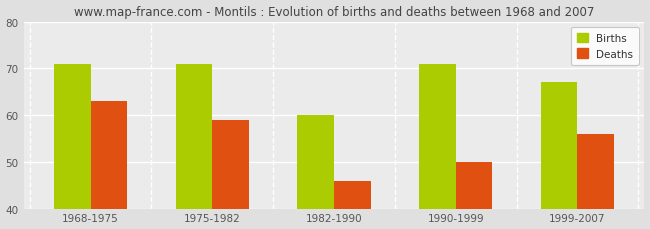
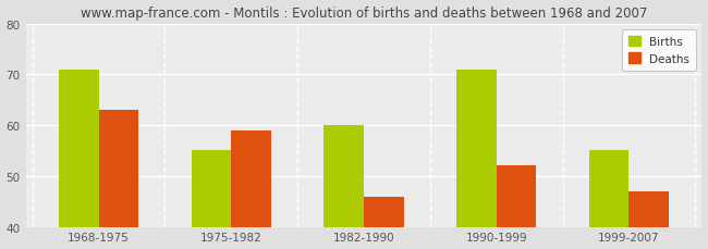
Births/1975-1982: 71 -> 55
Deaths/1990-1999: 50 -> 52
Births/1999-2007: 67 -> 55
Deaths/1999-2007: 56 -> 47
